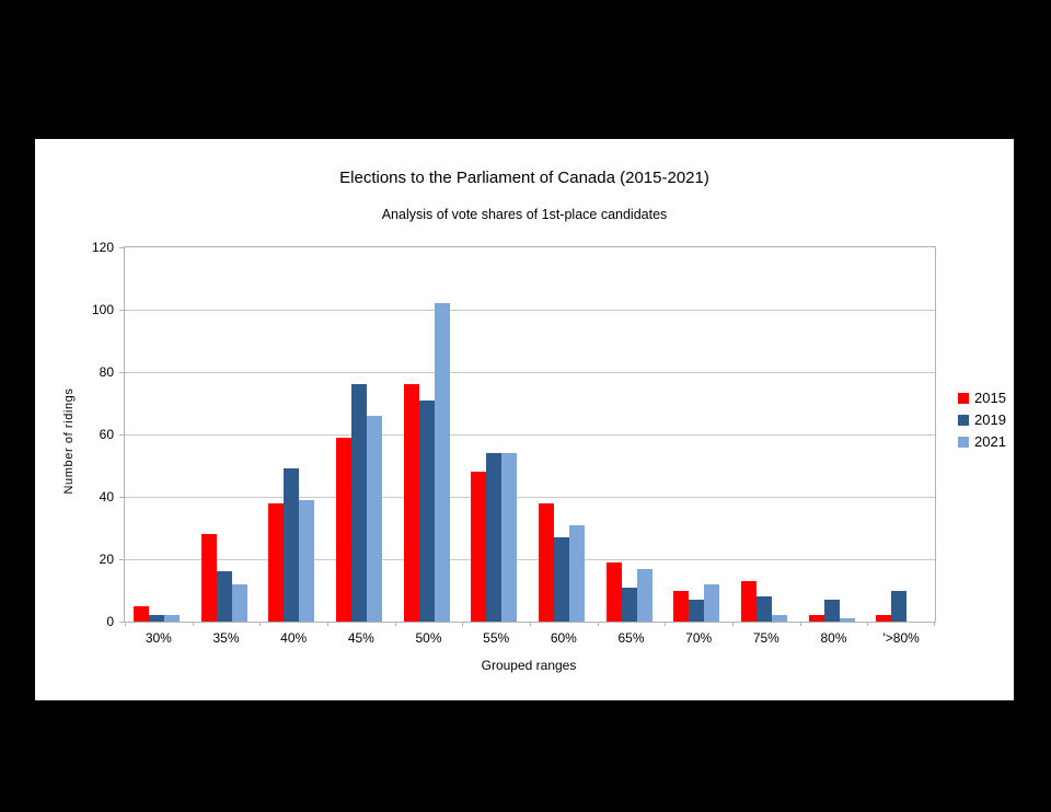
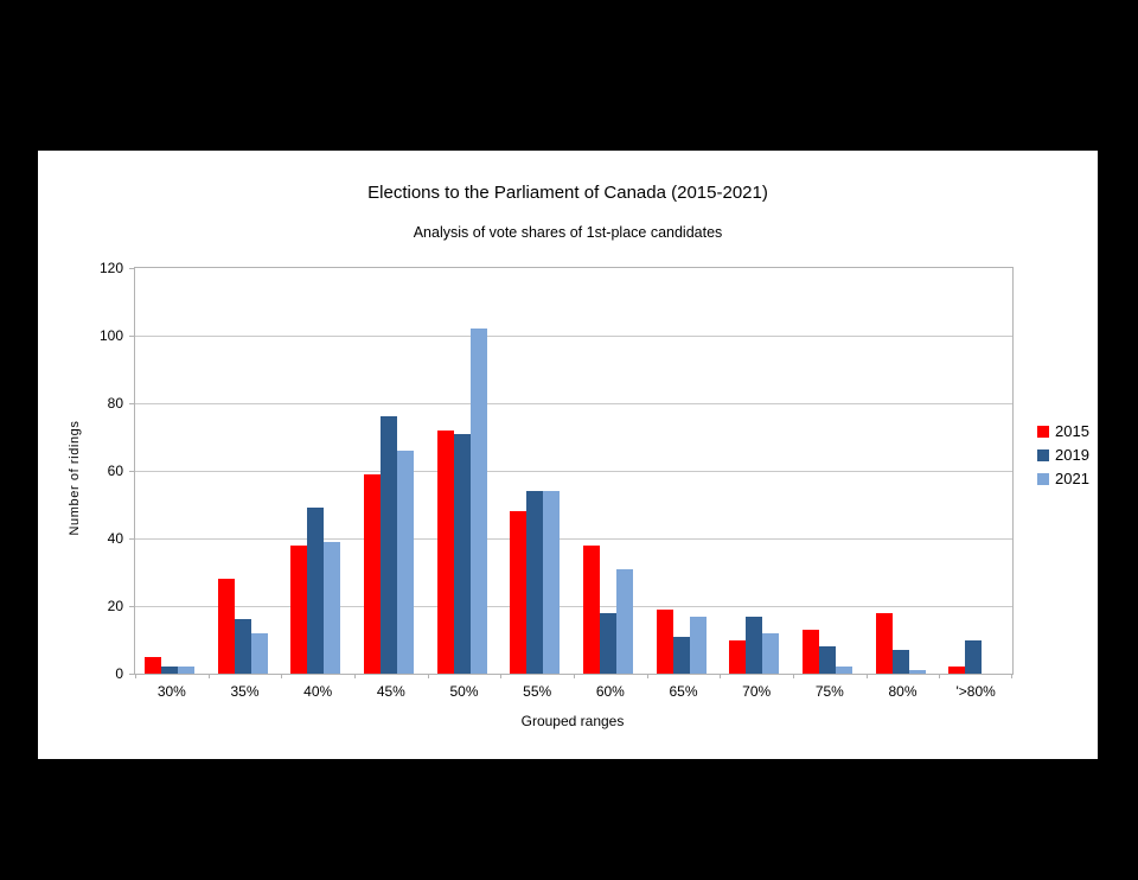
2015/50%: 76 -> 72
2019/60%: 27 -> 18
2019/70%: 7 -> 17
2015/80%: 2 -> 18
